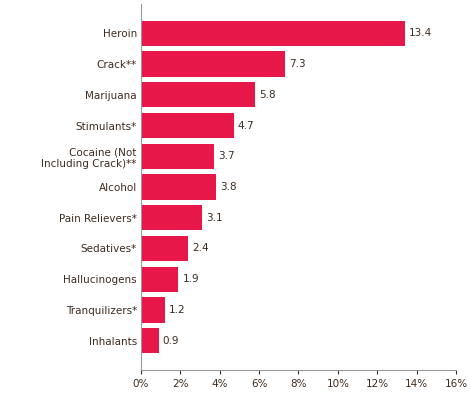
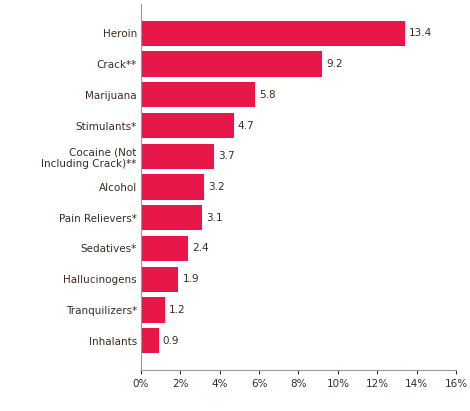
Crack**: 7.3 -> 9.2
Alcohol: 3.8 -> 3.2
